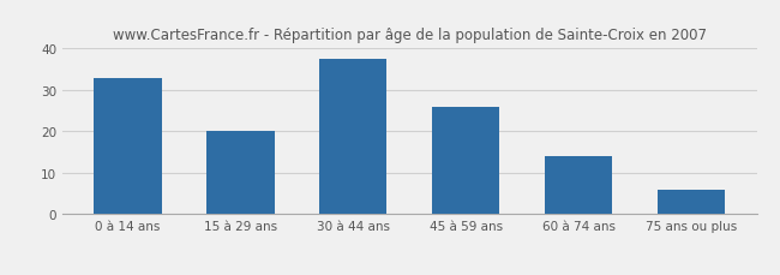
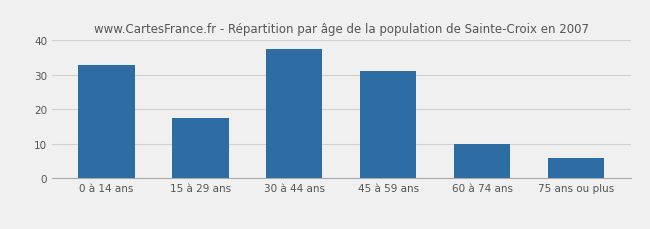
15 à 29 ans: 20.0 -> 17.5
45 à 59 ans: 26.0 -> 31.0
60 à 74 ans: 14.0 -> 10.0
